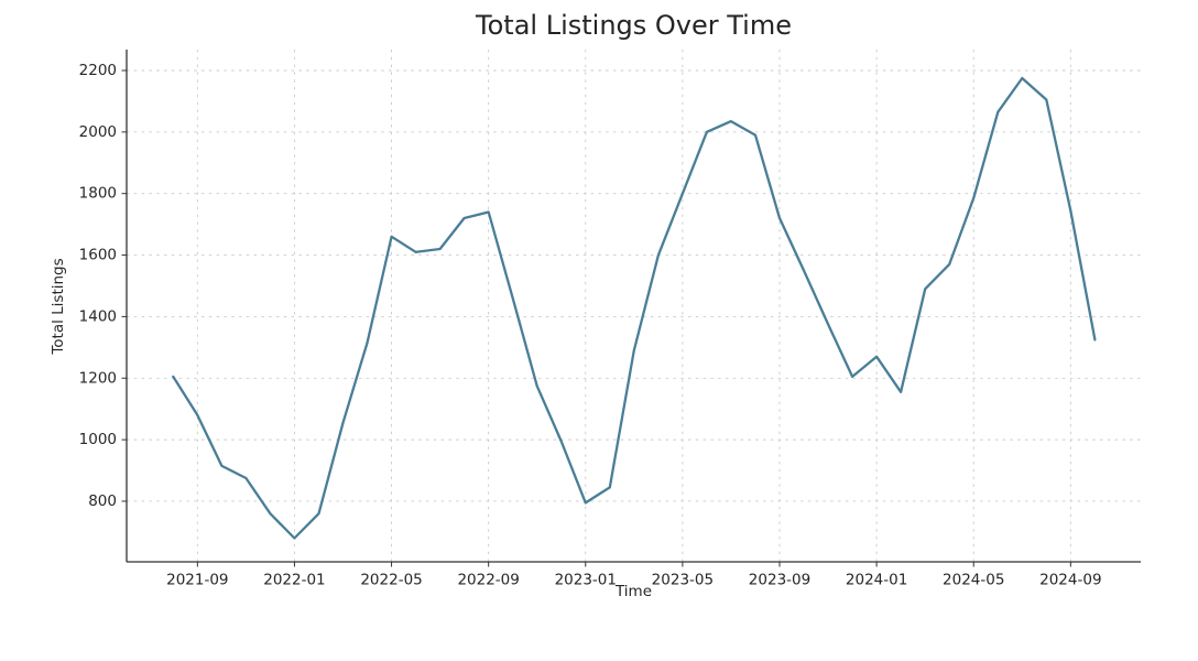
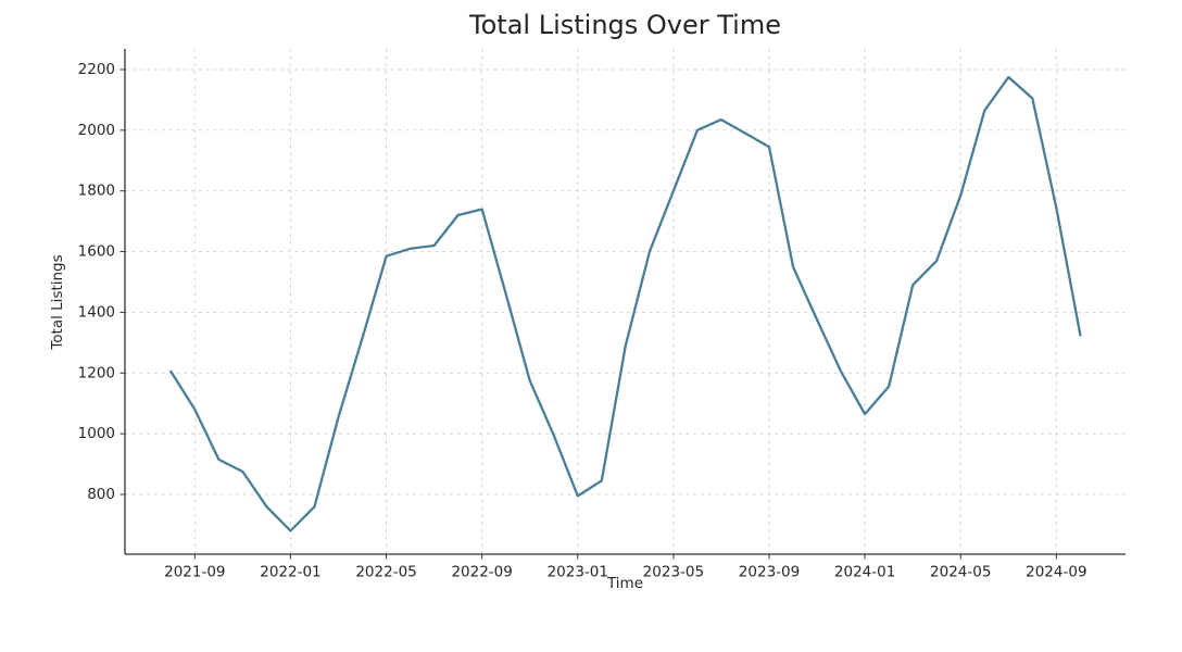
2022-05: 1660 -> 1580
2023-09: 1720 -> 1940
2024-01: 1270 -> 1060
